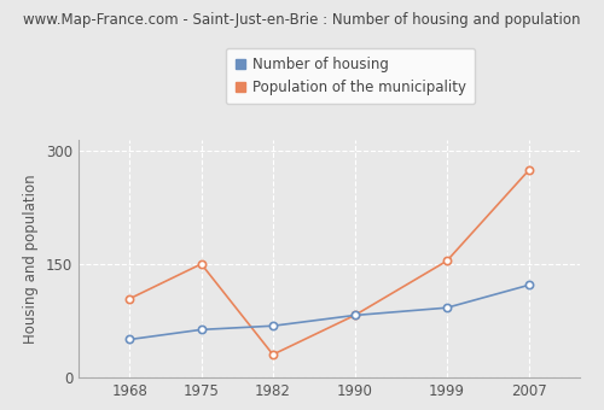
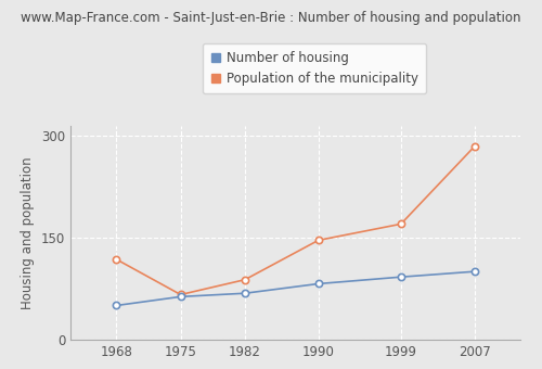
Population of the municipality/1968: 104 -> 118
Population of the municipality/1975: 150 -> 66
Population of the municipality/1982: 30 -> 88
Population of the municipality/1990: 82 -> 146
Population of the municipality/1999: 154 -> 170
Number of housing/2007: 122 -> 100
Population of the municipality/2007: 274 -> 284
